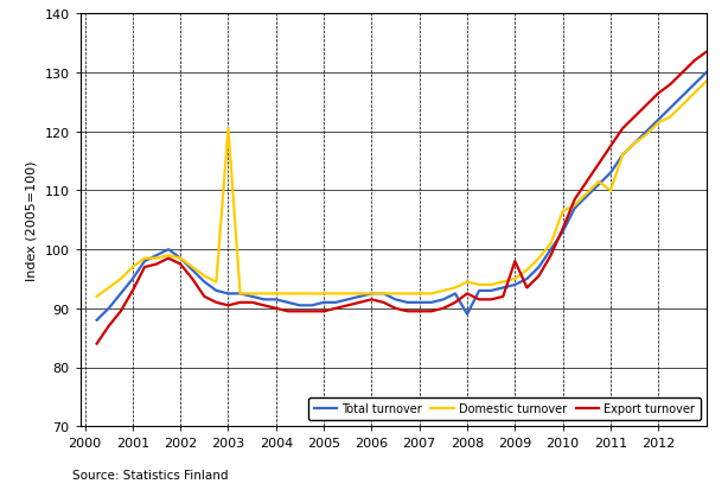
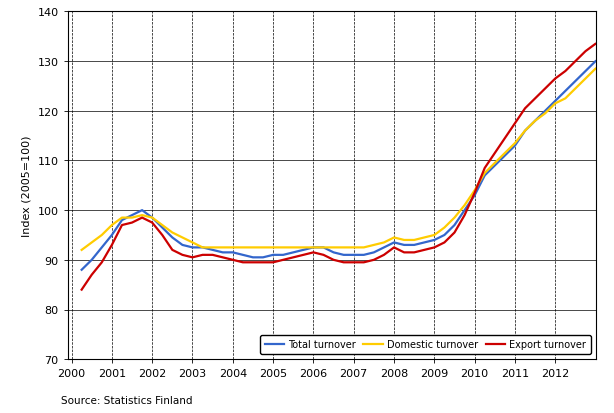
Domestic turnover/2003: 120.5 -> 93.5
Total turnover/2008: 89.0 -> 93.5
Export turnover/2009: 98.0 -> 92.5
Domestic turnover/2010: 106.5 -> 104.0
Domestic turnover/2011: 110.0 -> 113.5
